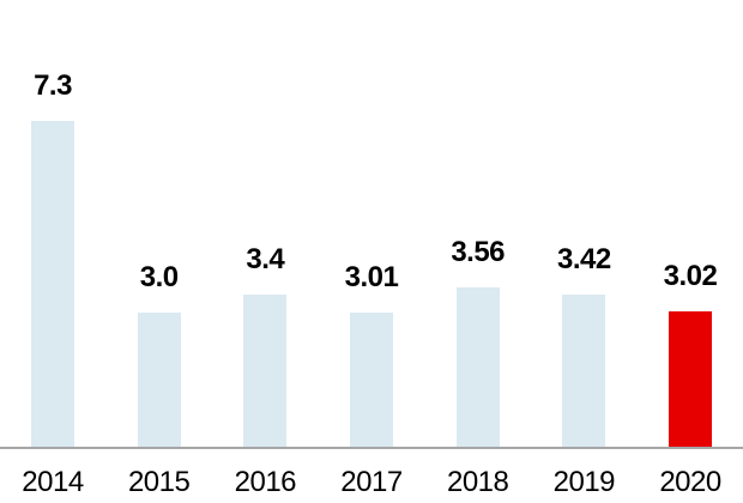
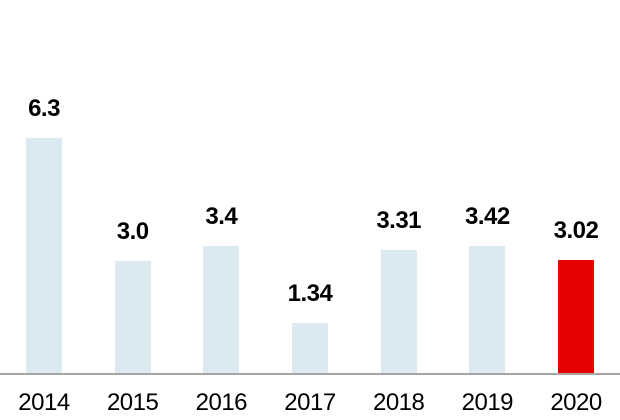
2014: 7.3 -> 6.3
2017: 3.01 -> 1.34
2018: 3.56 -> 3.31
